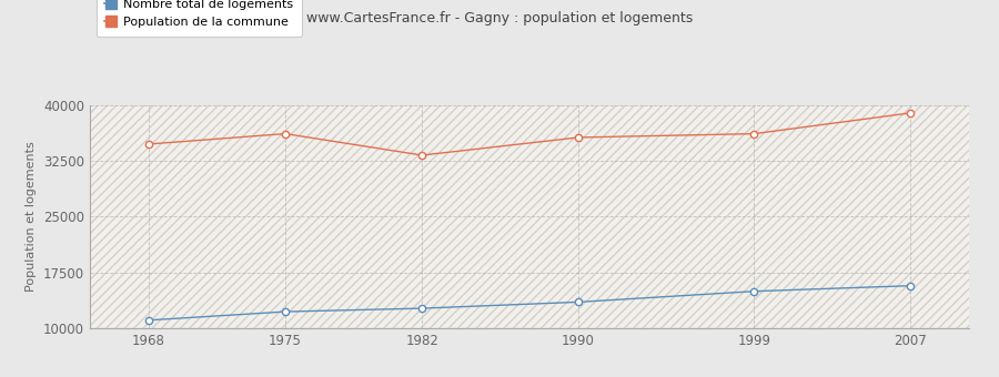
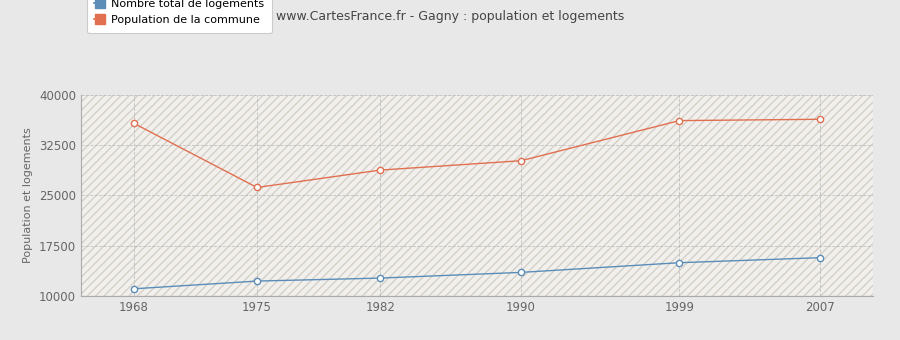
Population de la commune/1968: 34800 -> 35800
Population de la commune/1975: 36200 -> 26200
Population de la commune/1982: 33300 -> 28800
Population de la commune/1990: 35700 -> 30200
Population de la commune/2007: 39000 -> 36400
